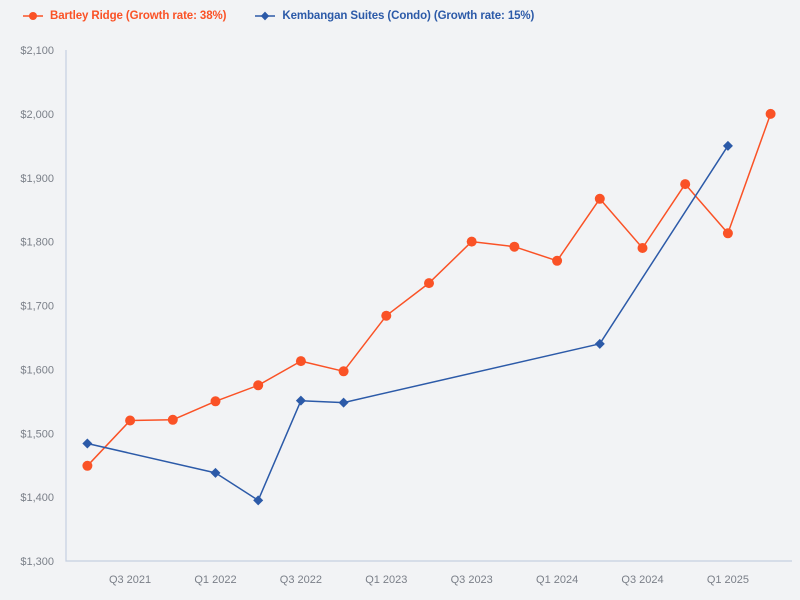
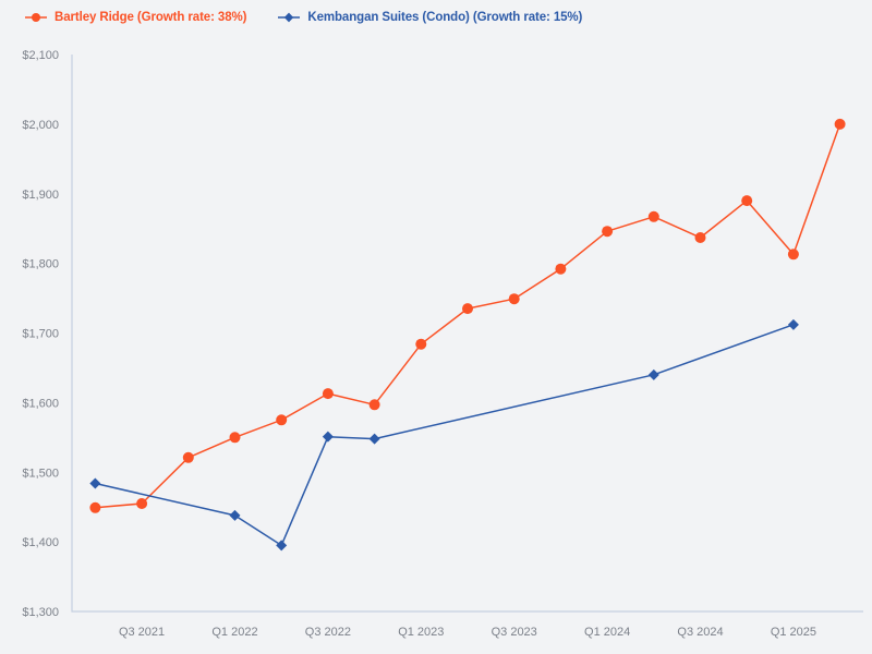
Bartley Ridge (Growth rate: 38%)/Q3 2021: $1520 -> $1460
Bartley Ridge (Growth rate: 38%)/Q3 2023: $1800 -> $1750
Bartley Ridge (Growth rate: 38%)/Q1 2024: $1770 -> $1850
Bartley Ridge (Growth rate: 38%)/Q3 2024: $1790 -> $1840
Kembangan Suites (Condo) (Growth rate: 15%)/Q1 2025: $1950 -> $1710
